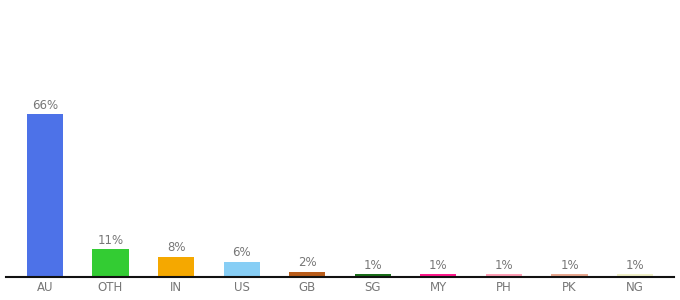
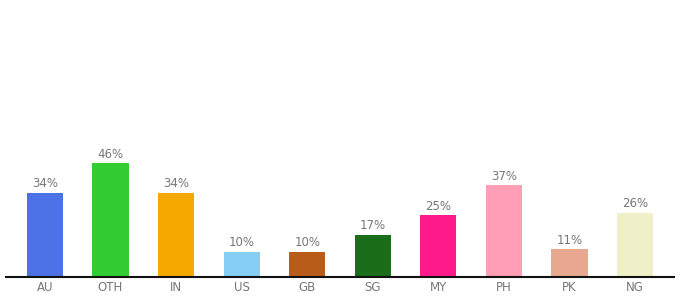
AU: 66% -> 34%
OTH: 11% -> 46%
IN: 8% -> 34%
US: 6% -> 10%
GB: 2% -> 10%
SG: 1% -> 17%
MY: 1% -> 25%
PH: 1% -> 37%
PK: 1% -> 11%
NG: 1% -> 26%
